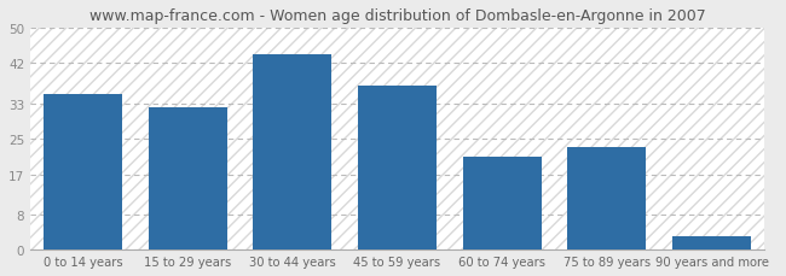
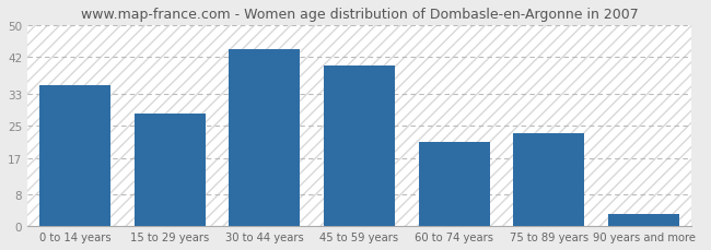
15 to 29 years: 32 -> 28
45 to 59 years: 37 -> 40
